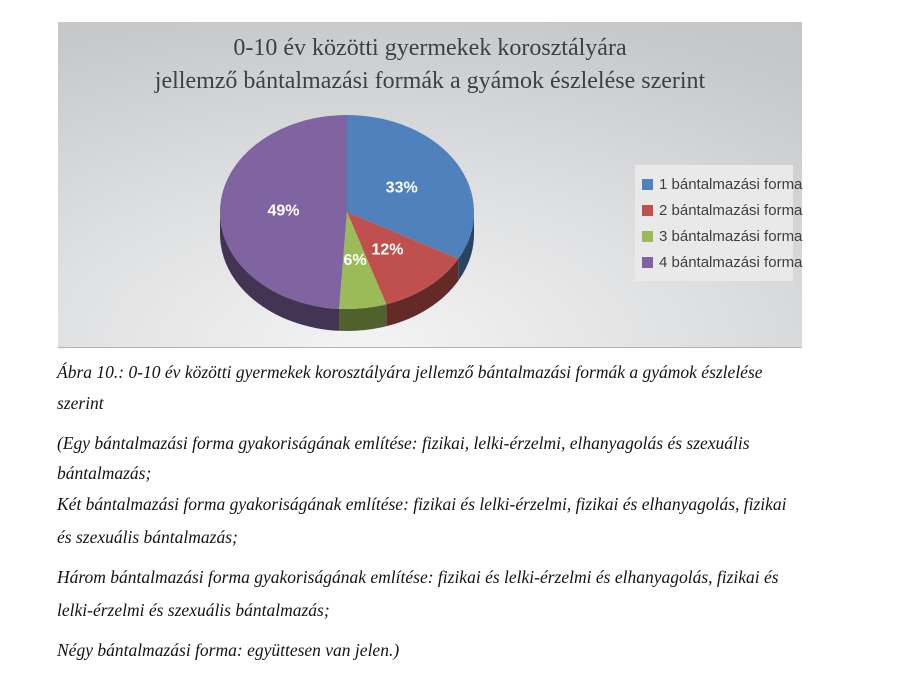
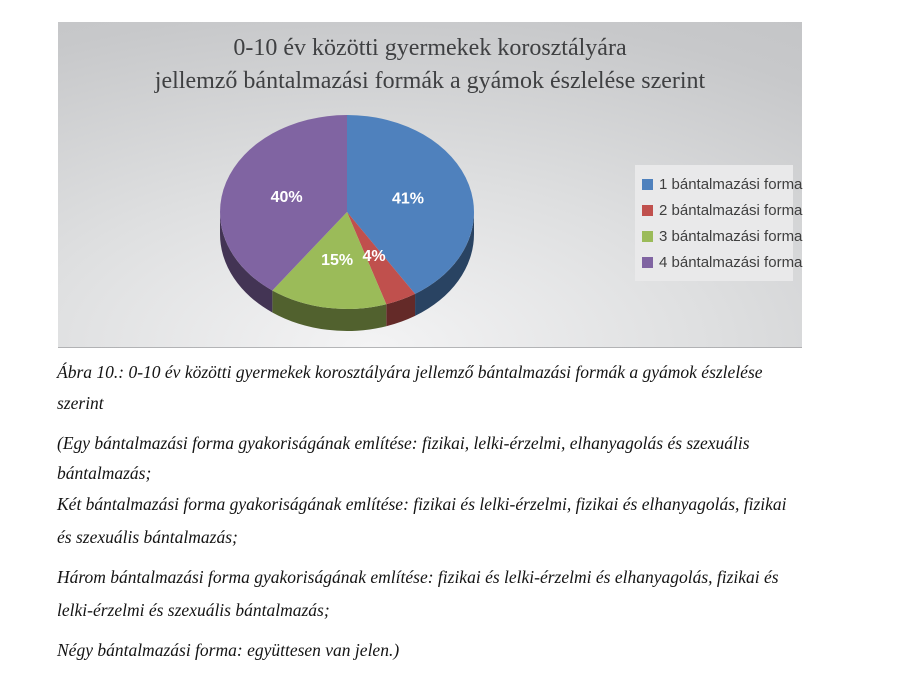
1 bántalmazási forma: 33% -> 41%
2 bántalmazási forma: 12% -> 4%
3 bántalmazási forma: 6% -> 15%
4 bántalmazási forma: 49% -> 40%
